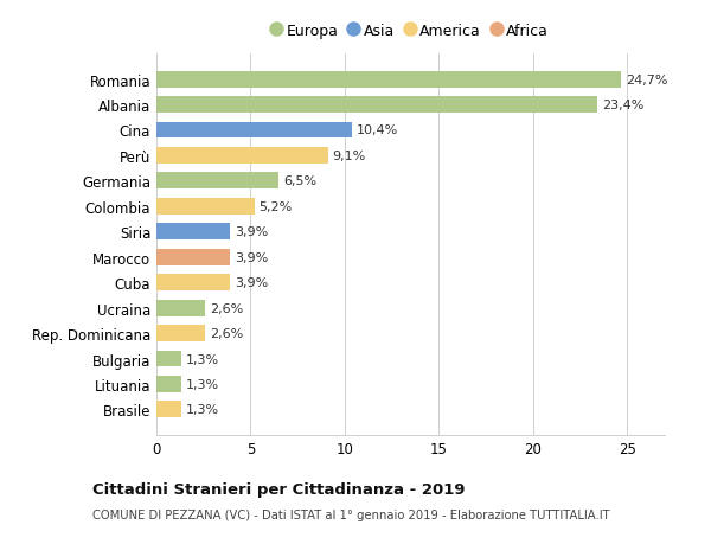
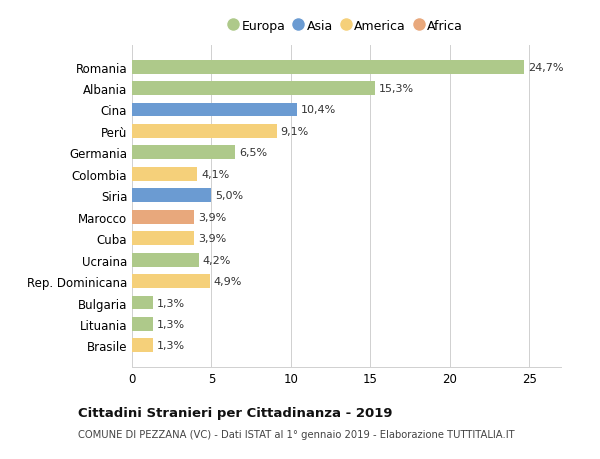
Albania: 23,4% -> 15,3%
Colombia: 5,2% -> 4,1%
Siria: 3,9% -> 5,0%
Ucraina: 2,6% -> 4,2%
Rep. Dominicana: 2,6% -> 4,9%
